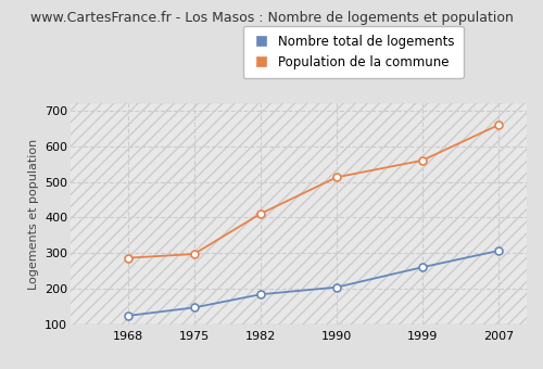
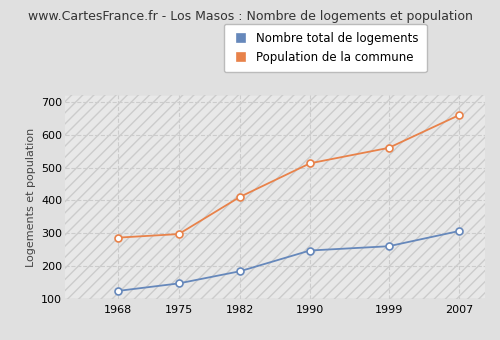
Nombre total de logements/1990: 205 -> 248
